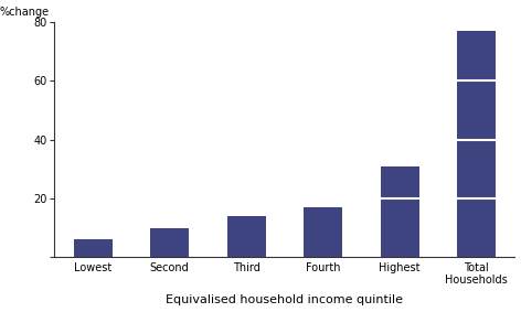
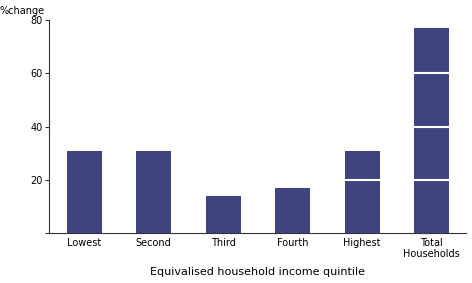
Lowest: 6 -> 31
Second: 10 -> 31
